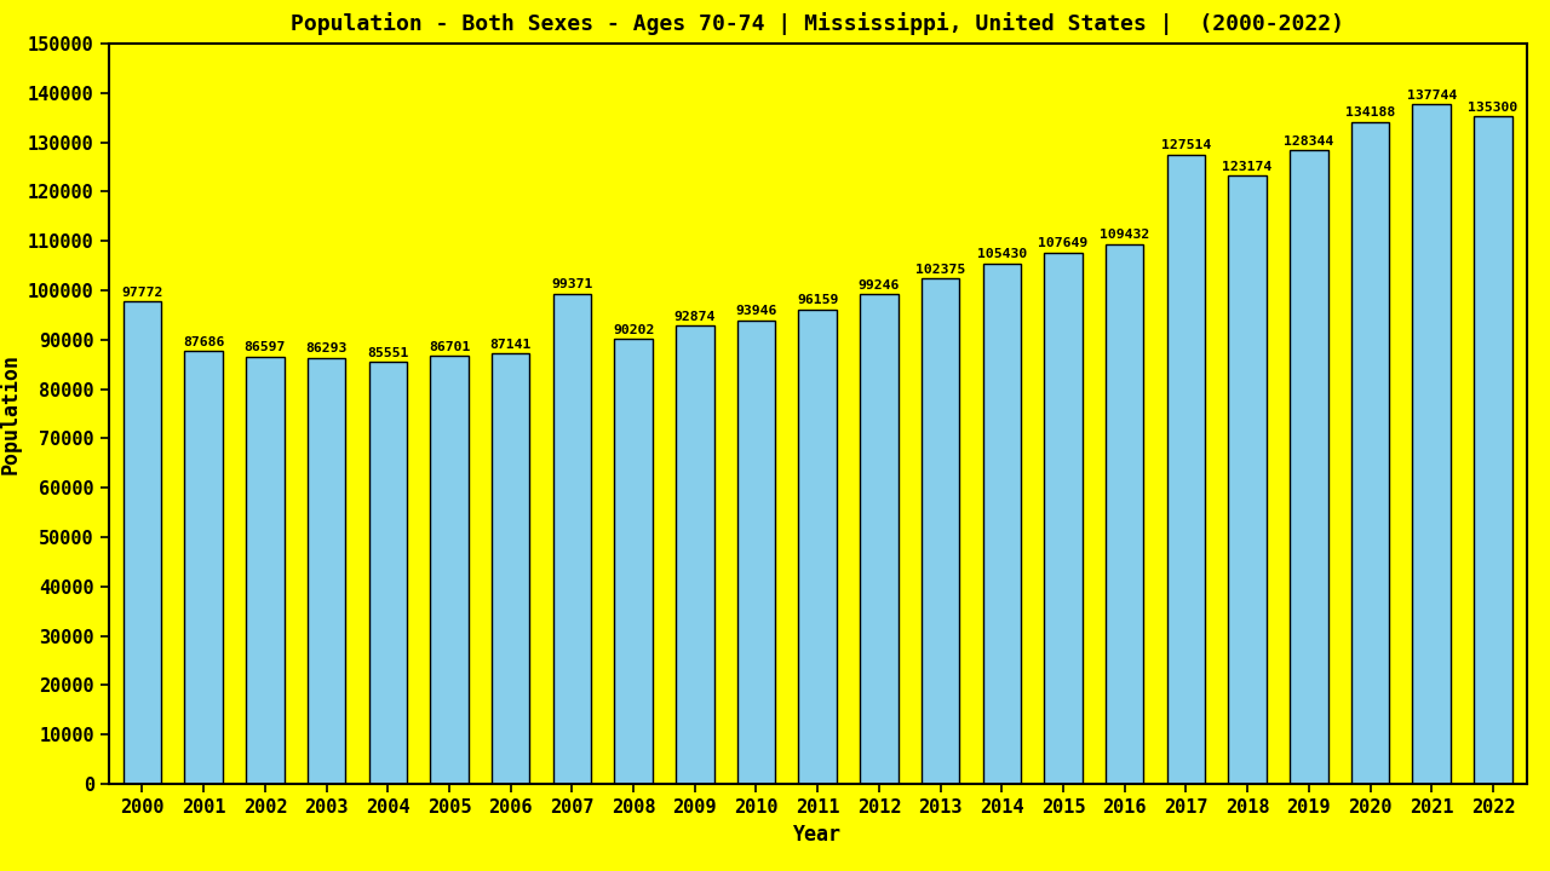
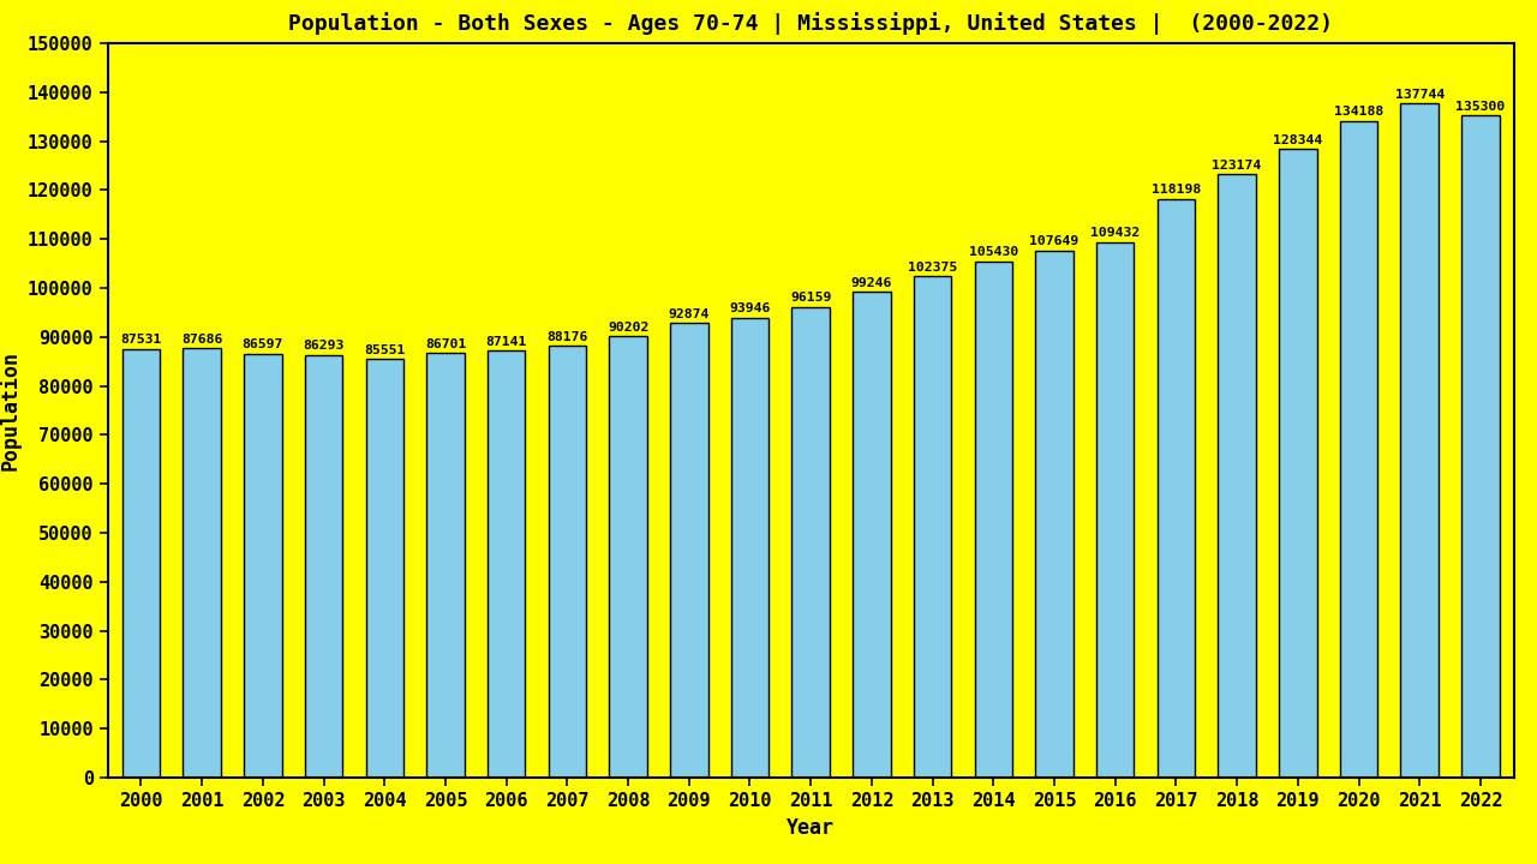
2000: 97772 -> 87531
2007: 99371 -> 88176
2017: 127514 -> 118198
